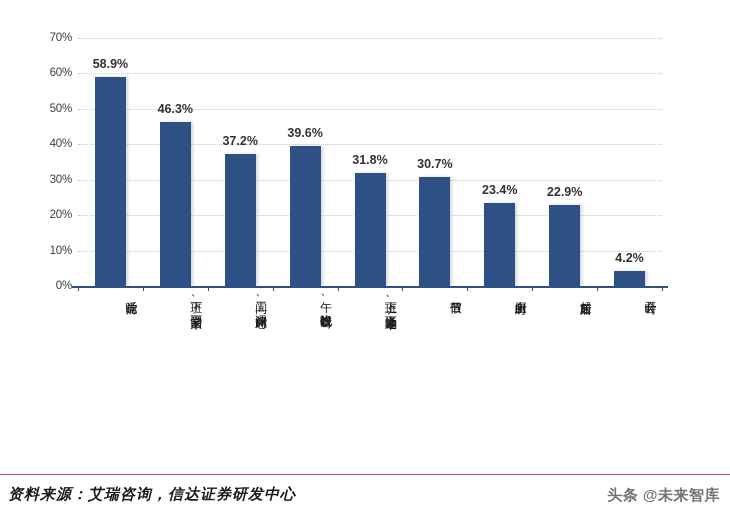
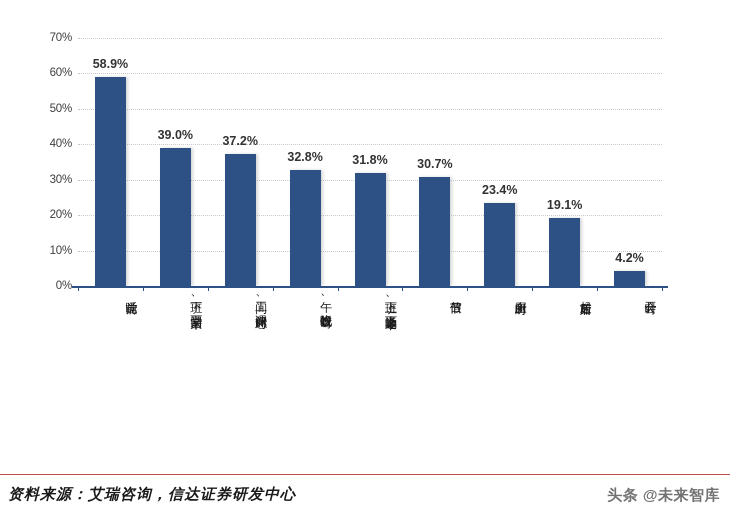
下班、下学回家后: 46.3% -> 39.0%
午、晚饭吃饭时: 39.6% -> 32.8%
起床前后: 22.9% -> 19.1%
